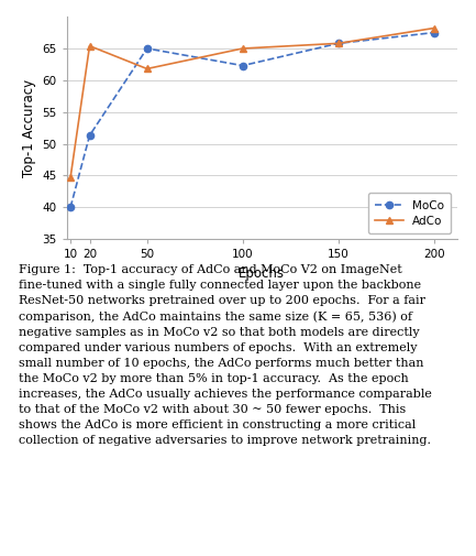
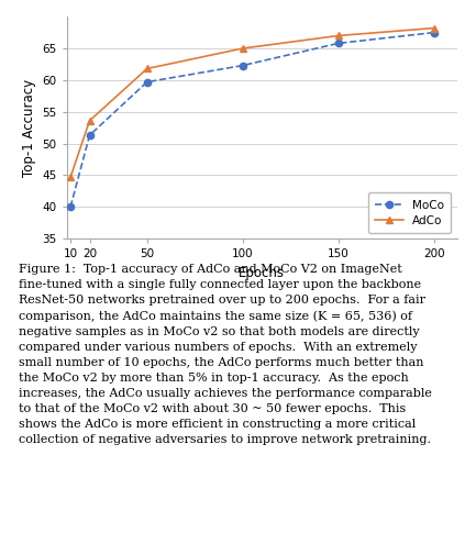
AdCo/20: 65.4 -> 53.6
MoCo/50: 65.0 -> 59.7
AdCo/150: 65.8 -> 67.0
